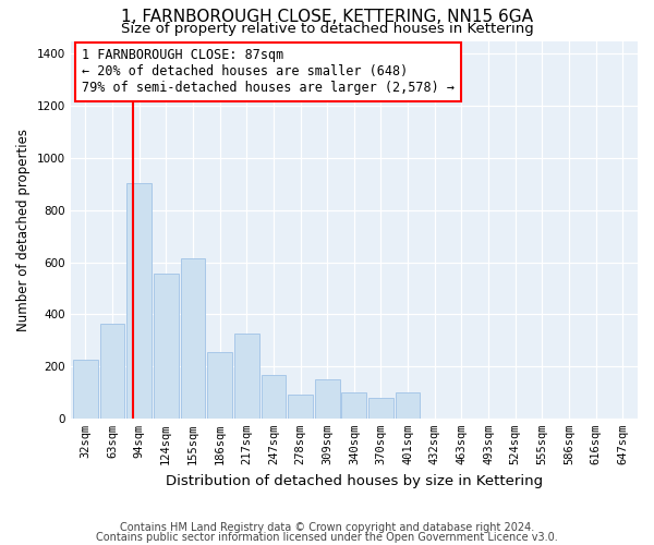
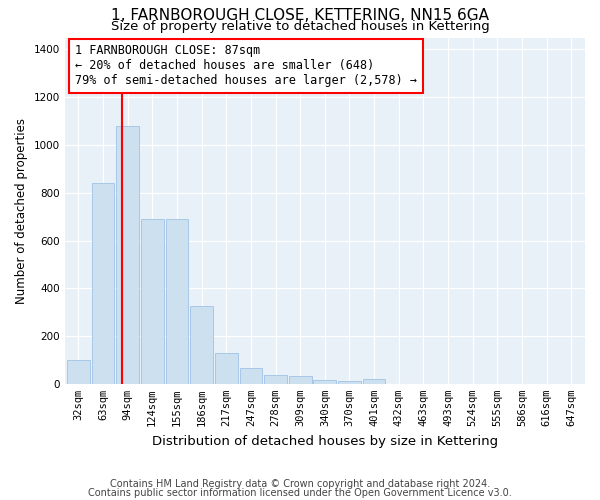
32sqm: 225 -> 100
63sqm: 365 -> 840
94sqm: 905 -> 1080
124sqm: 555 -> 690
155sqm: 615 -> 690
186sqm: 255 -> 325
217sqm: 325 -> 130
247sqm: 165 -> 65
278sqm: 90 -> 38
309sqm: 150 -> 32
340sqm: 100 -> 18
370sqm: 80 -> 10
401sqm: 100 -> 22
